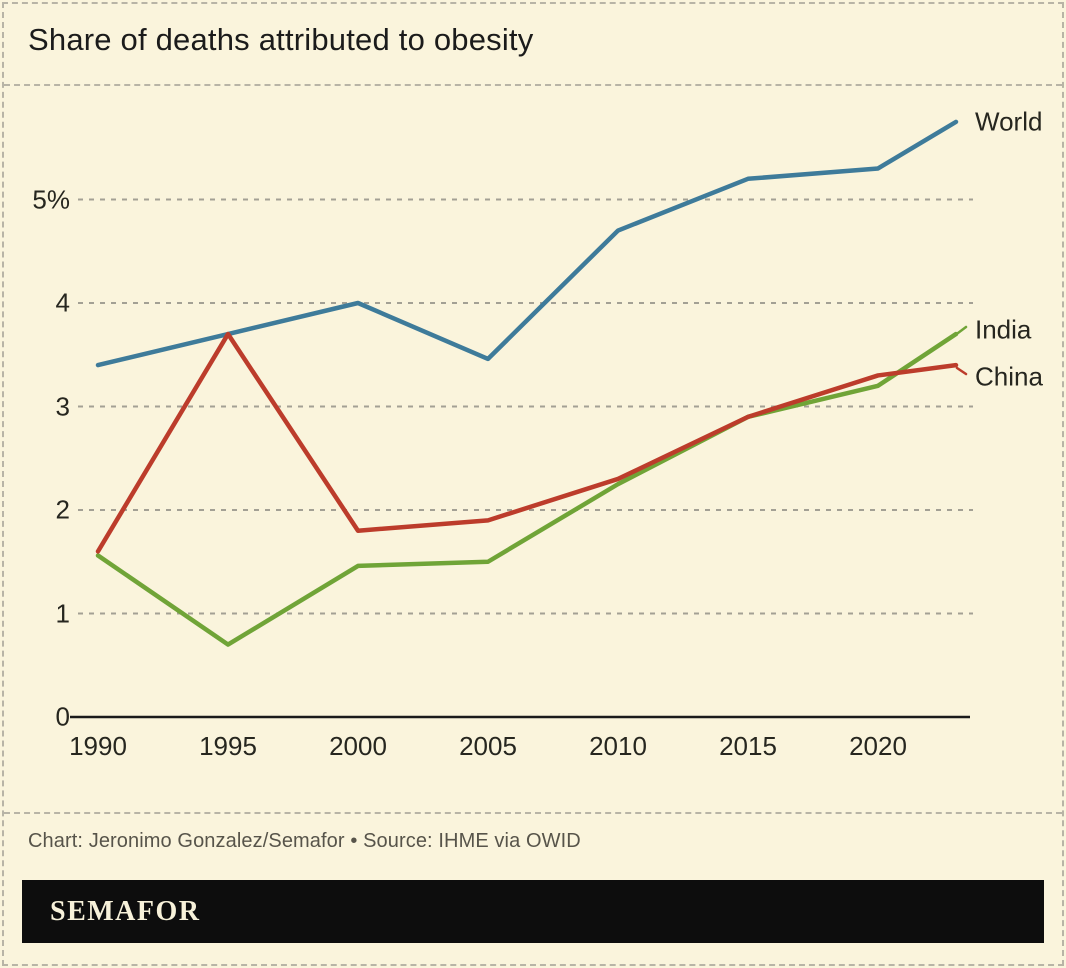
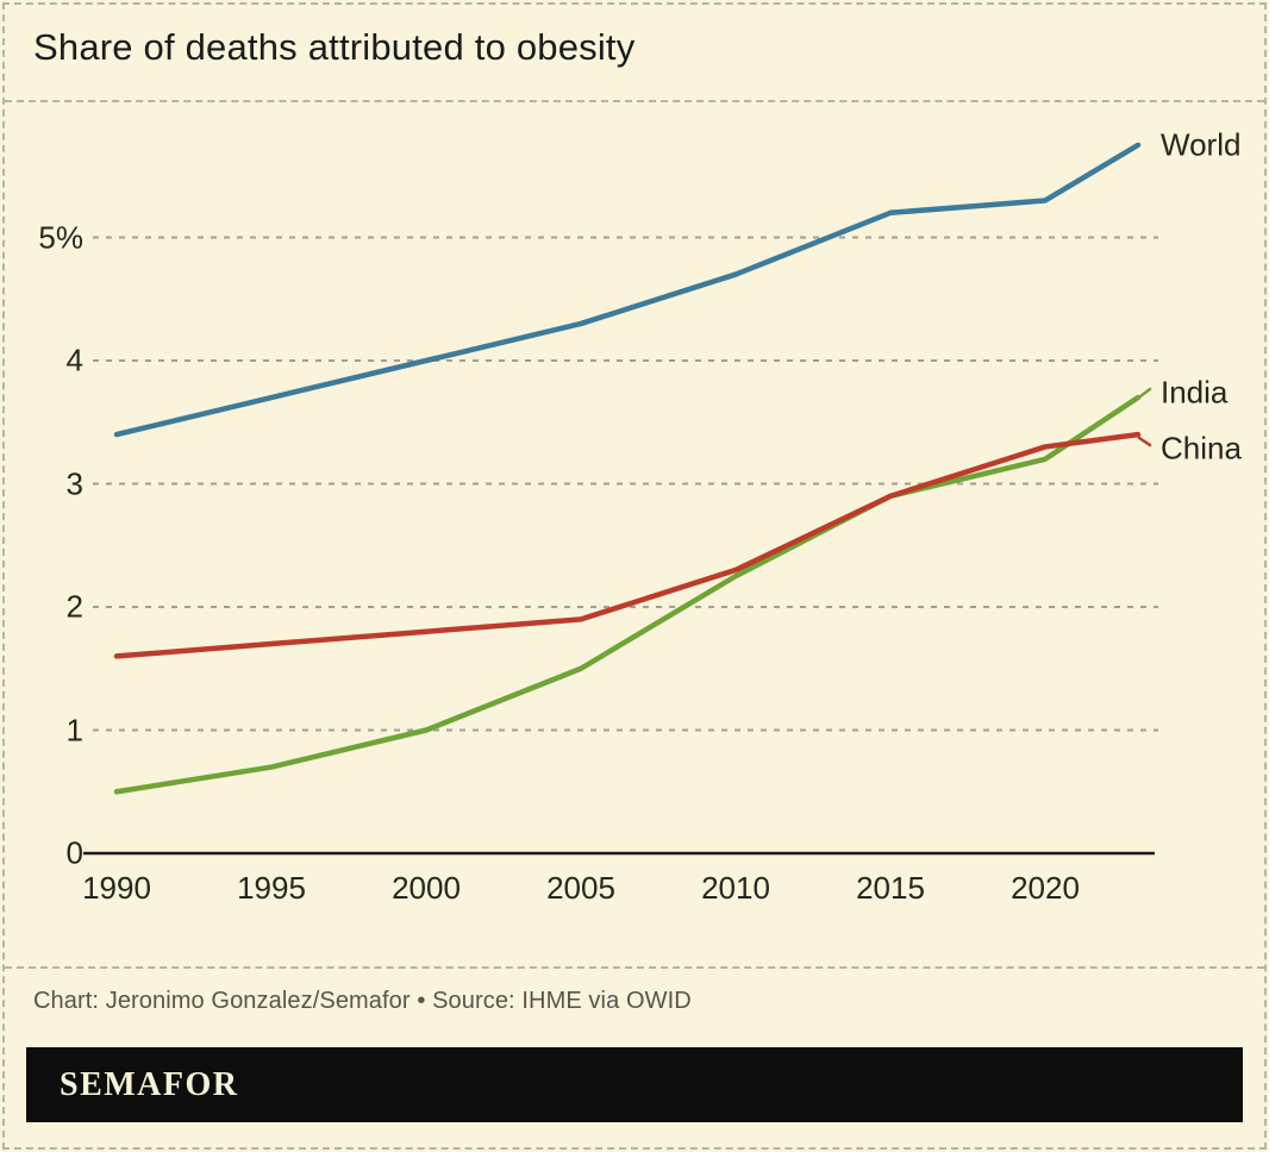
India/1990: 1.56% -> 0.50%
China/1995: 3.7% -> 1.7%
India/2000: 1.46% -> 1.00%
World/2005: 3.46% -> 4.30%
